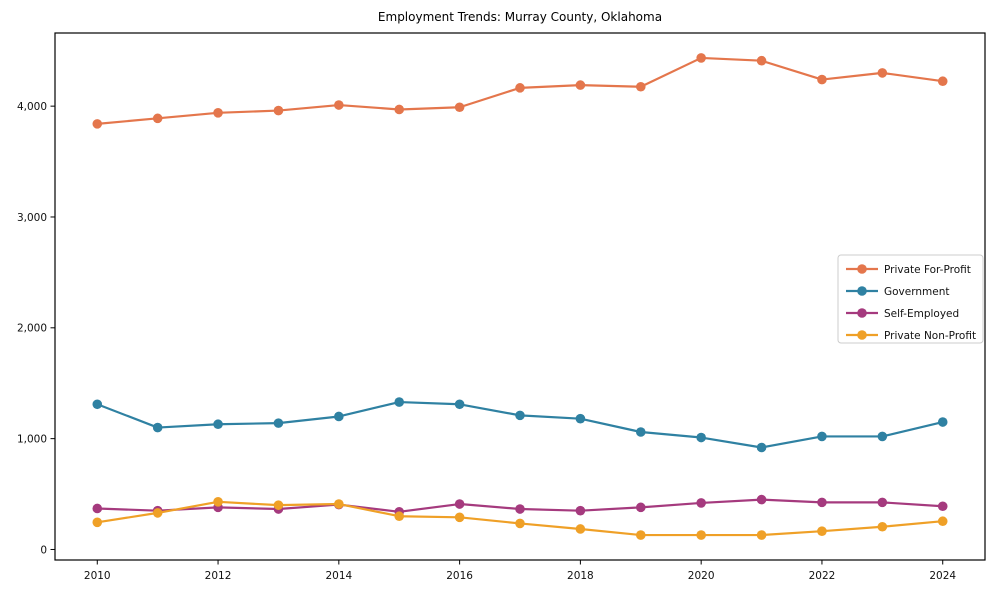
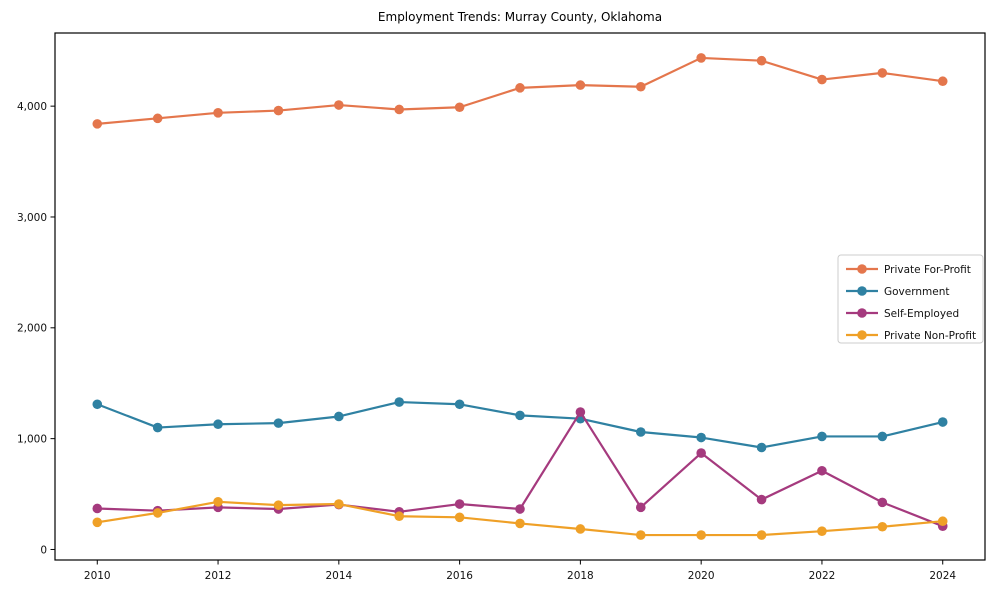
Self-Employed/2018: 350 -> 1240
Self-Employed/2020: 420 -> 870
Self-Employed/2022: 420 -> 710
Self-Employed/2024: 390 -> 210
